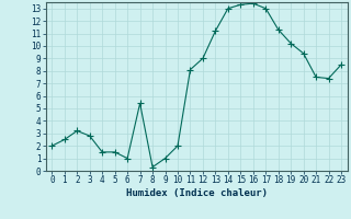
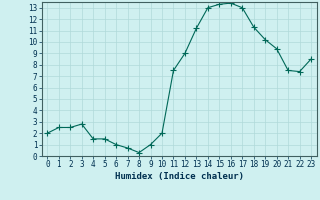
2: 3.2 -> 2.5
7: 5.4 -> 0.7
11: 8.1 -> 7.5
